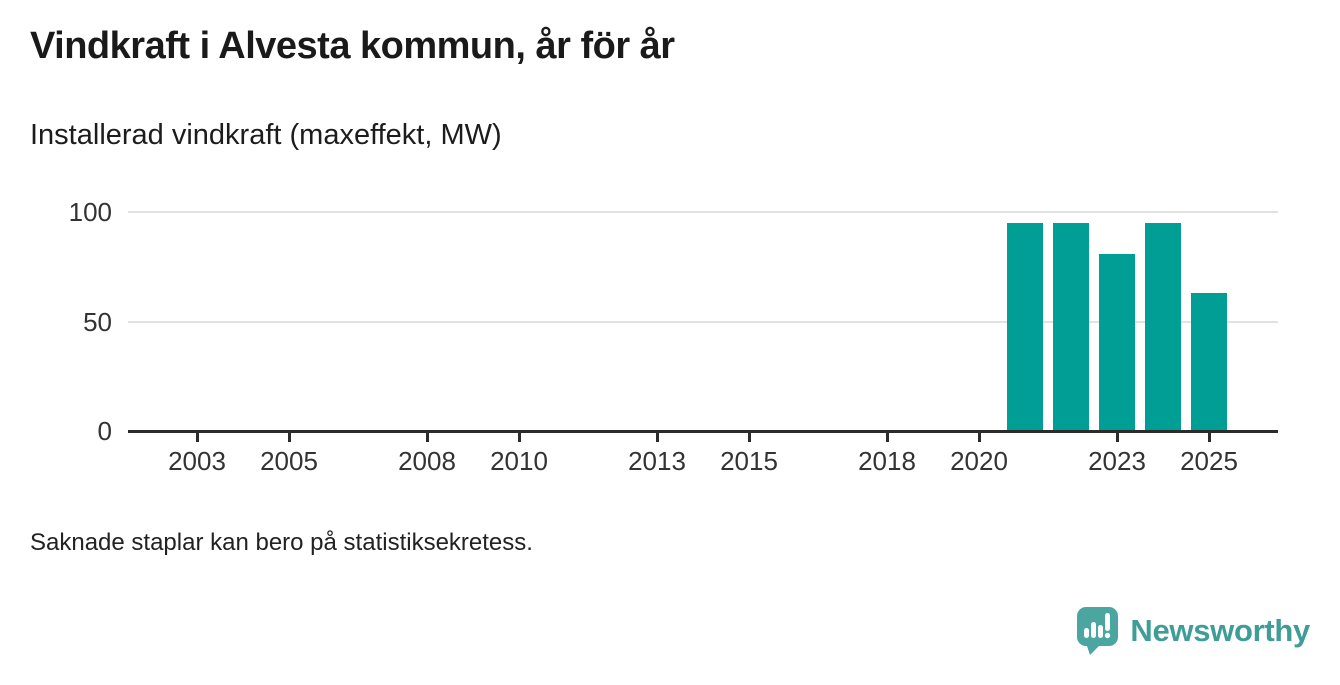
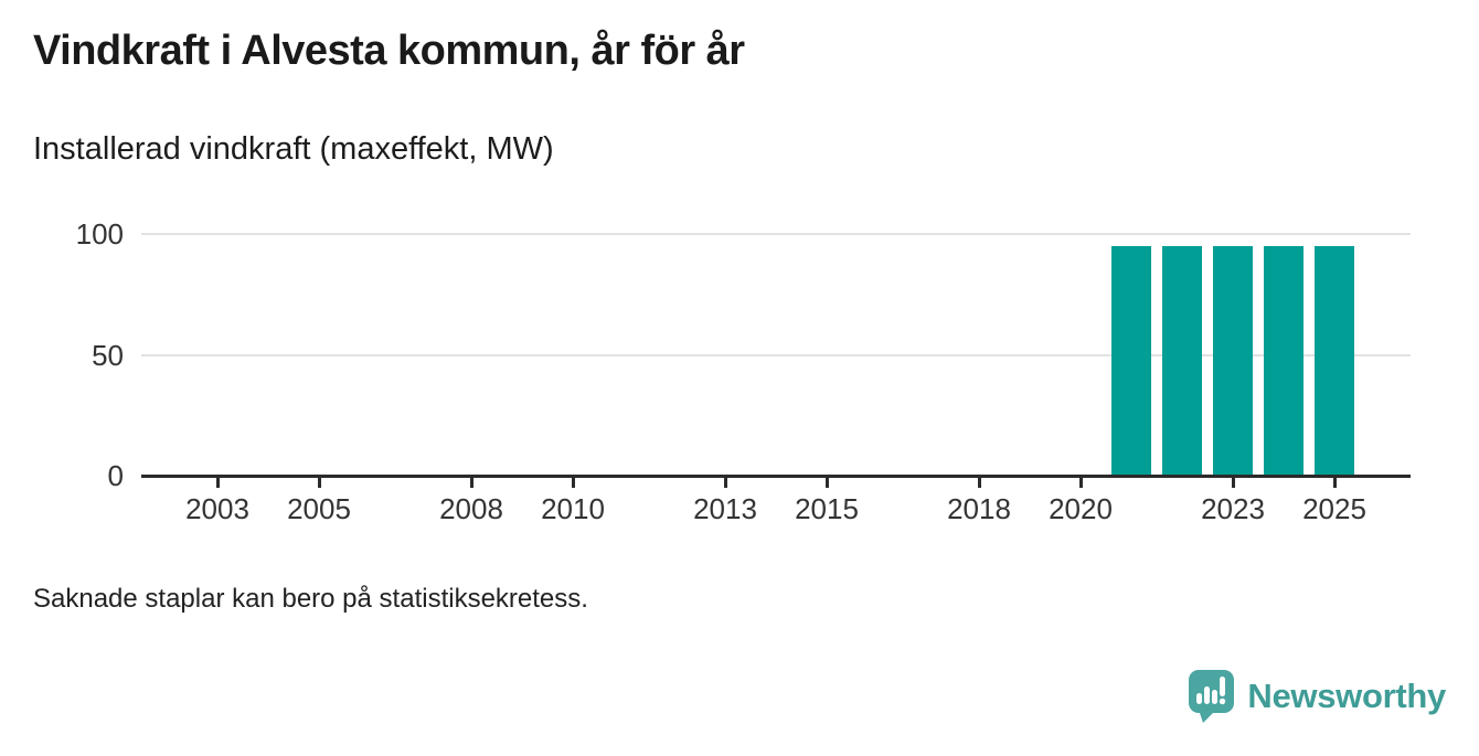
2023: 81 -> 95
2025: 63 -> 95
